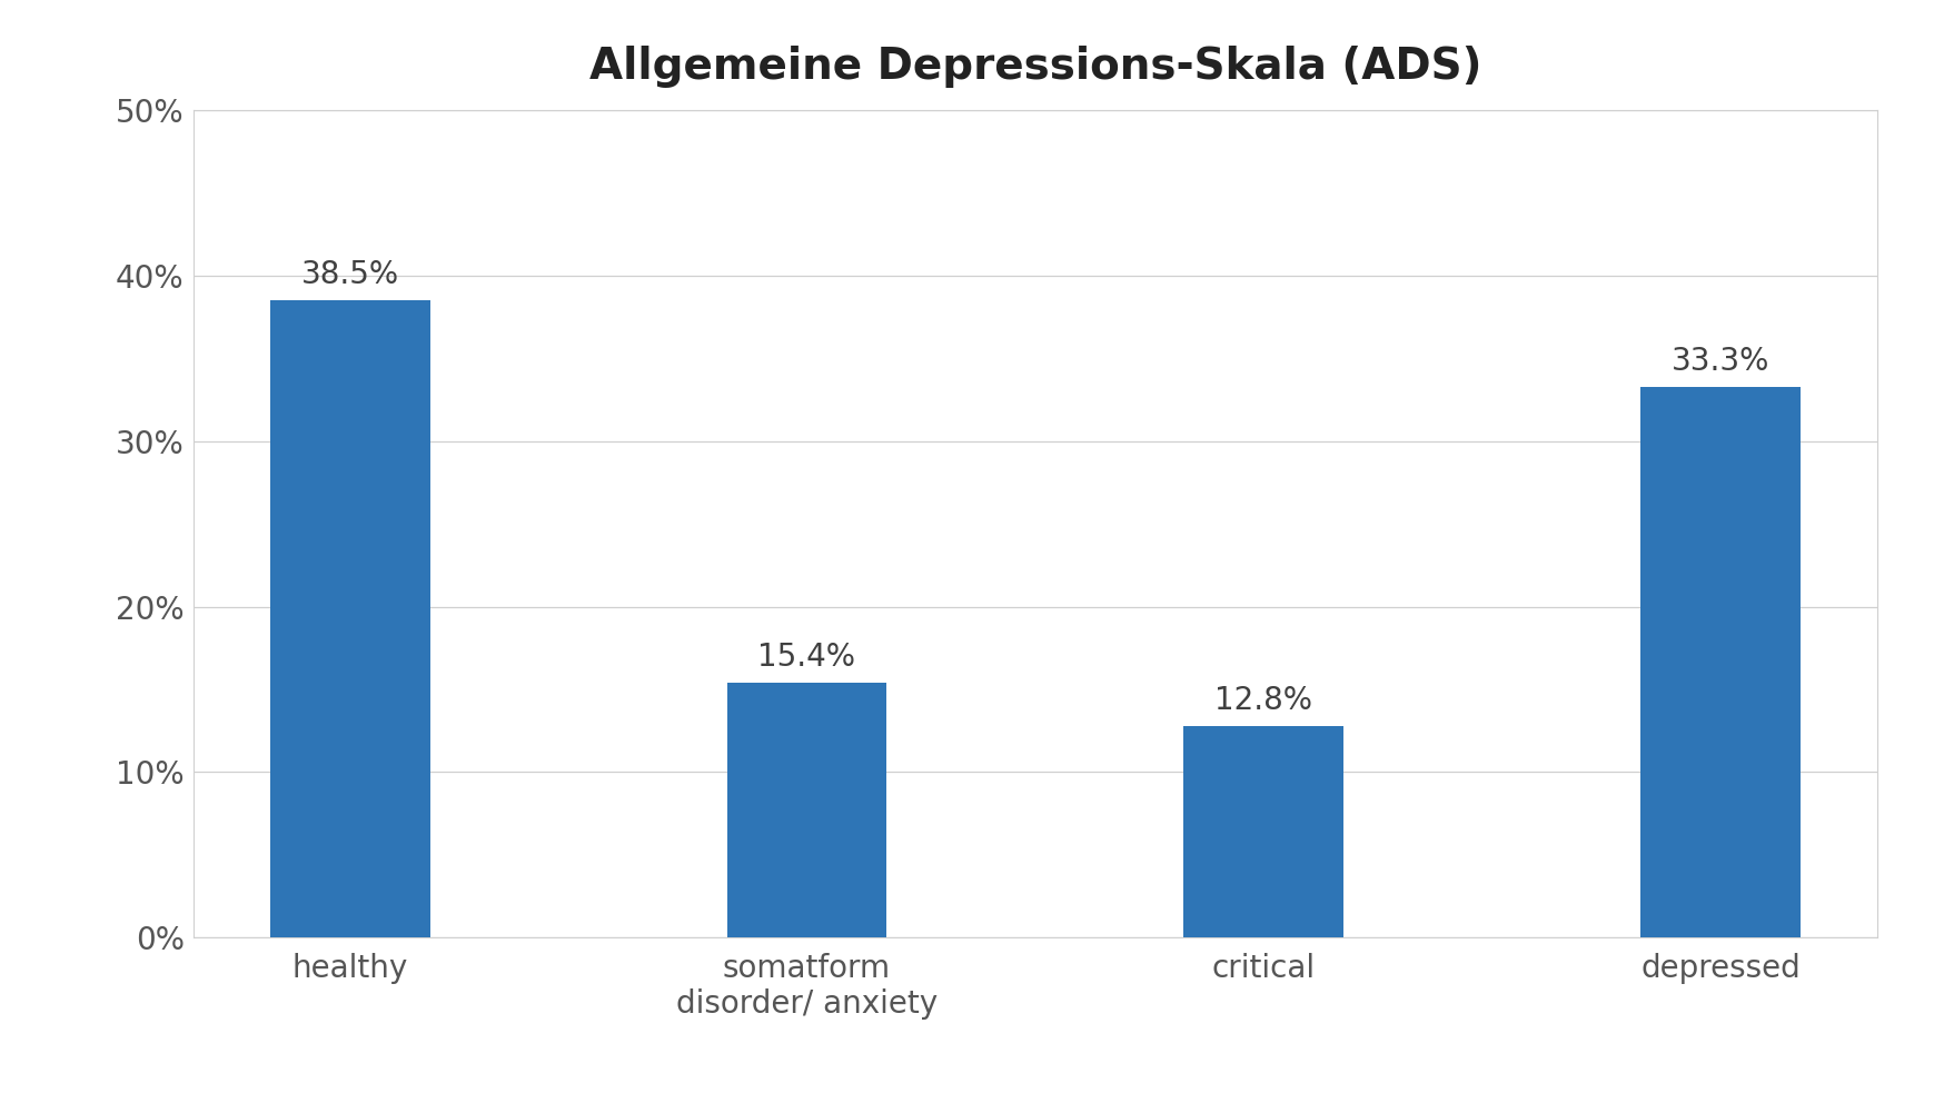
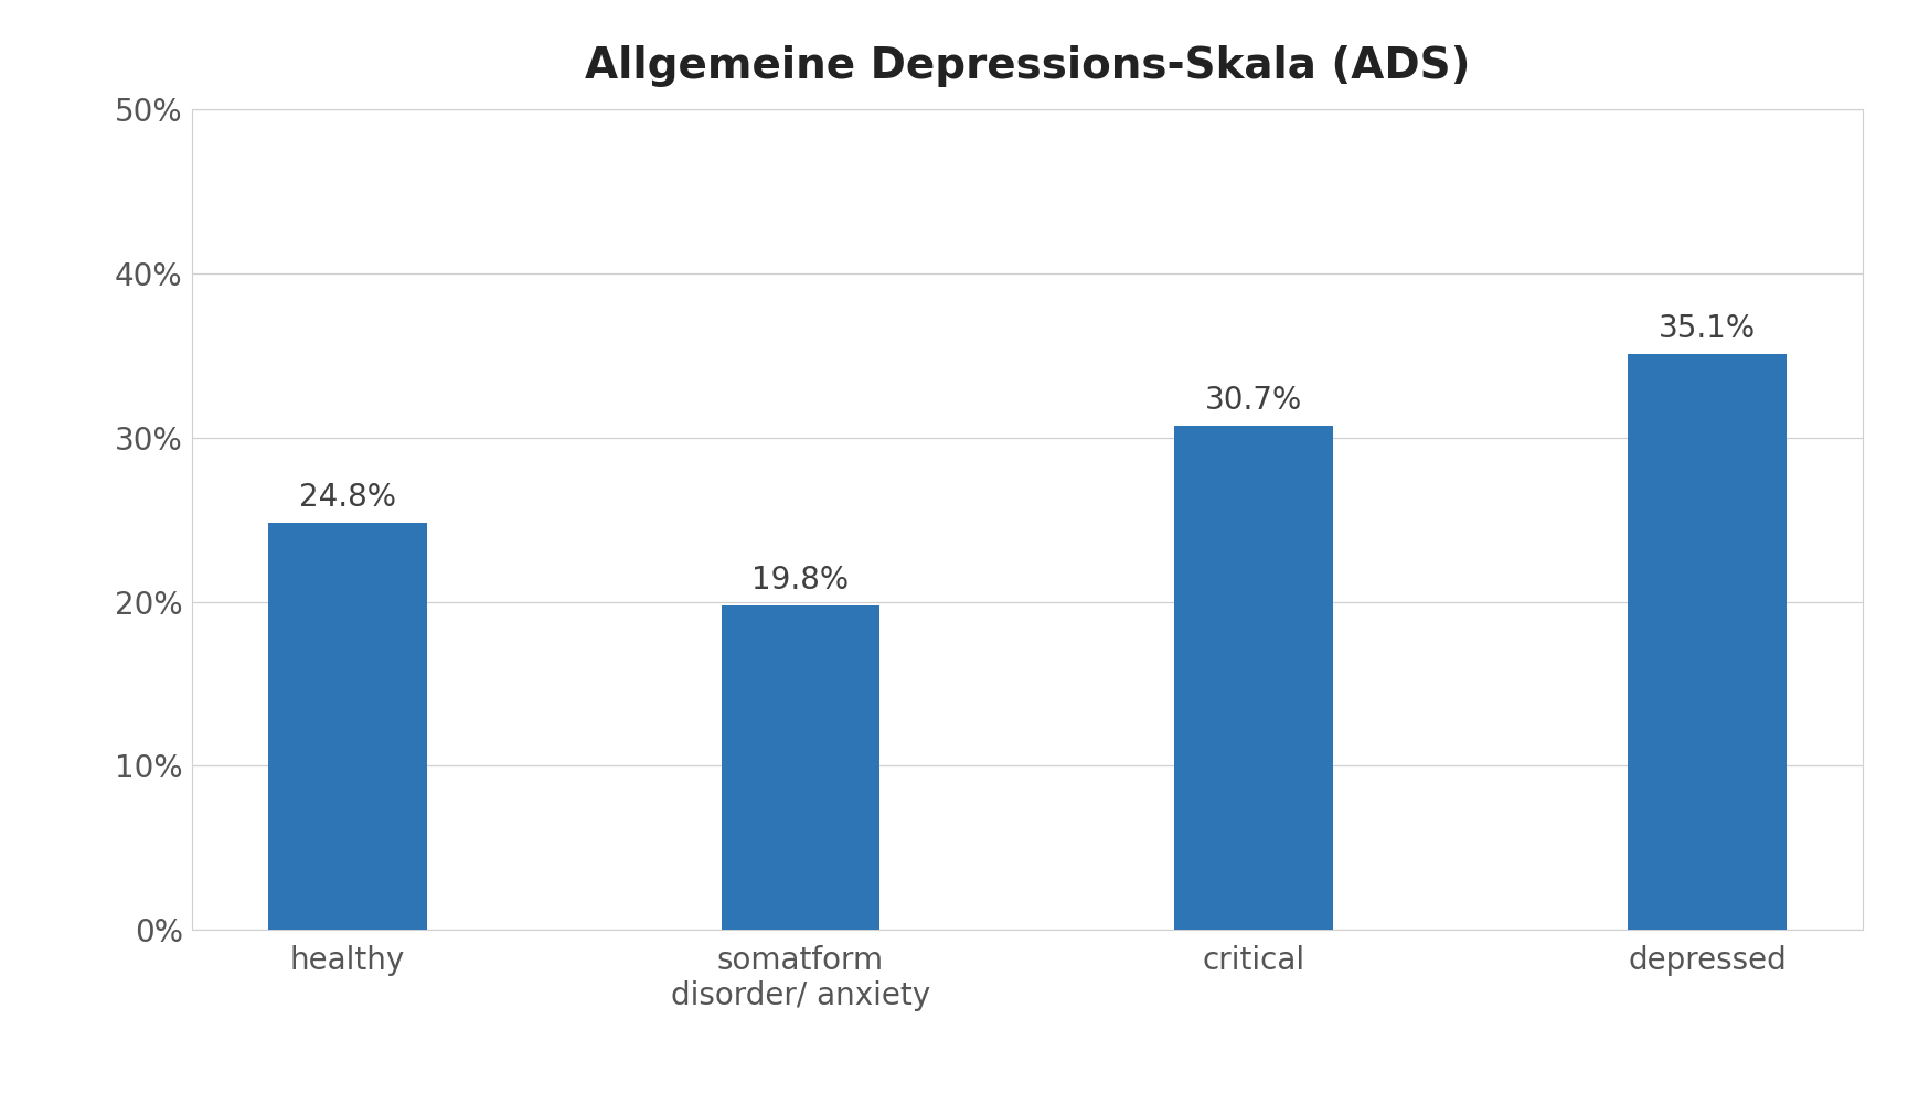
healthy: 38.5% -> 24.8%
somatform disorder/ anxiety: 15.4% -> 19.8%
critical: 12.8% -> 30.7%
depressed: 33.3% -> 35.1%
